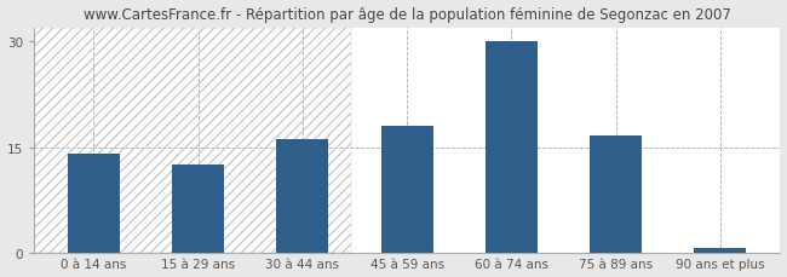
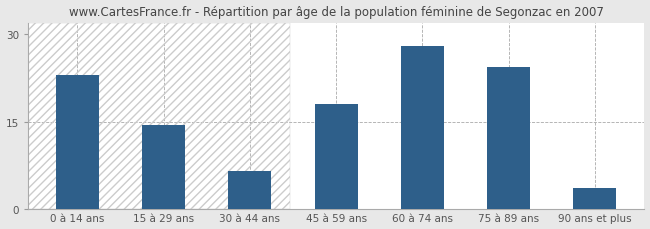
0 à 14 ans: 14.0 -> 23.0
15 à 29 ans: 12.5 -> 14.4
30 à 44 ans: 16.2 -> 6.4
60 à 74 ans: 30.0 -> 28.0
75 à 89 ans: 16.7 -> 24.4
90 ans et plus: 0.7 -> 3.6
